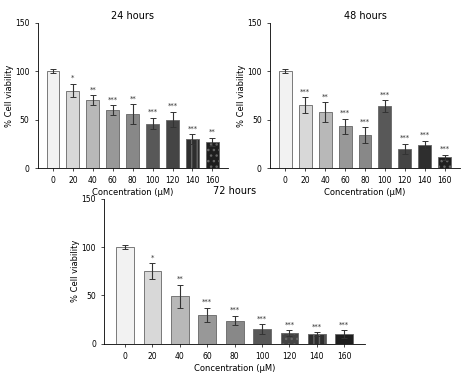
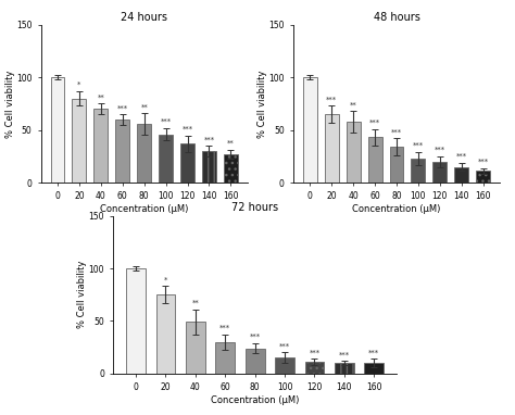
24 hours/120: 50 -> 37
48 hours/100: 64 -> 23
48 hours/140: 24 -> 15
